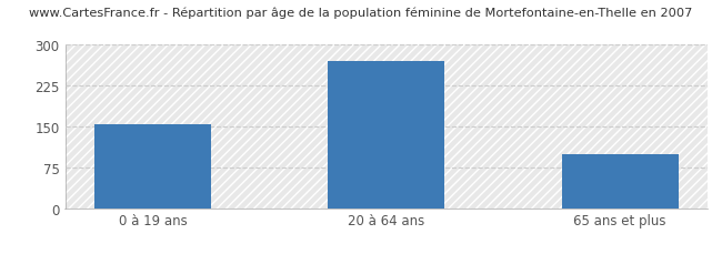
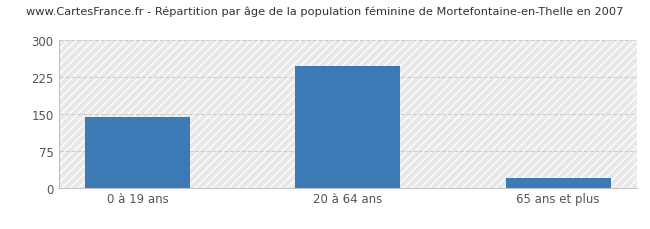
0 à 19 ans: 155 -> 143
20 à 64 ans: 270 -> 248
65 ans et plus: 100 -> 20
